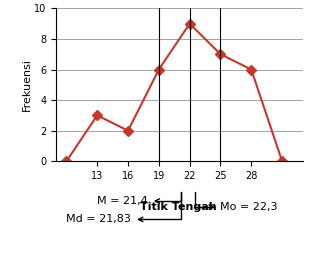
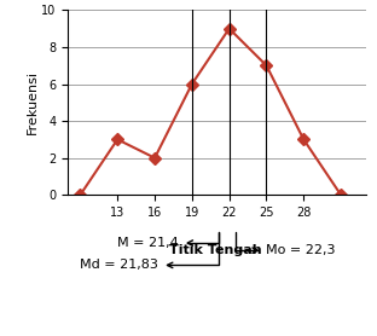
28: 6 -> 3
